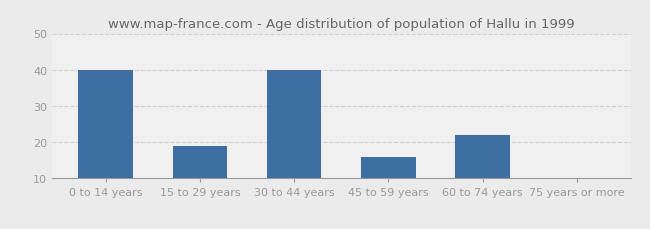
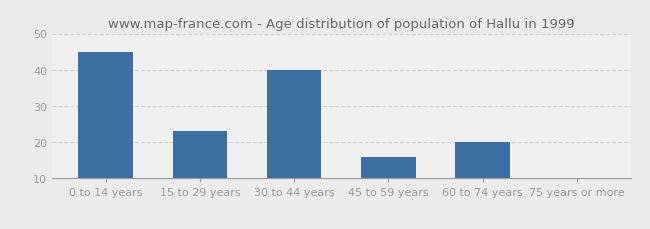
0 to 14 years: 40 -> 45
15 to 29 years: 19 -> 23
60 to 74 years: 22 -> 20
